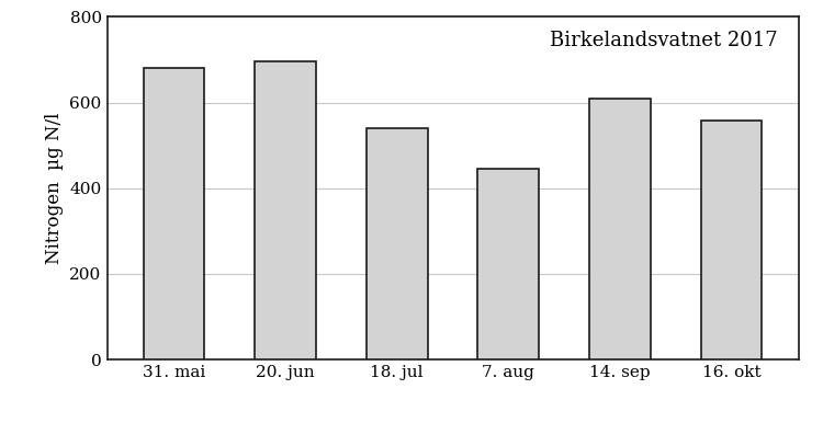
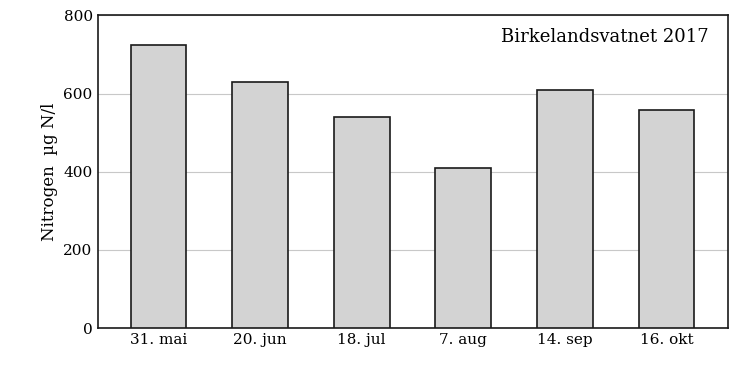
31. mai: 680 -> 725
20. jun: 695 -> 630
7. aug: 445 -> 410
